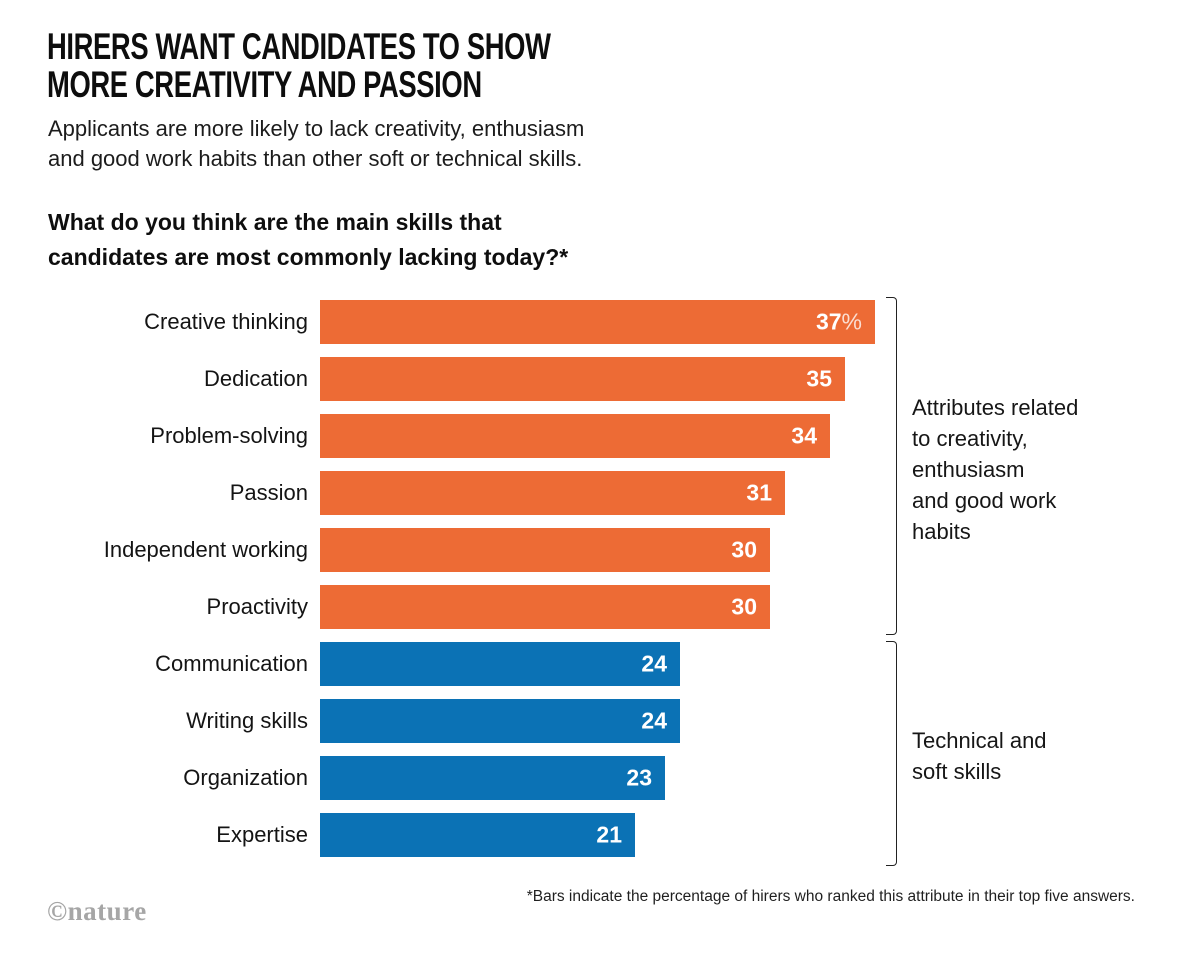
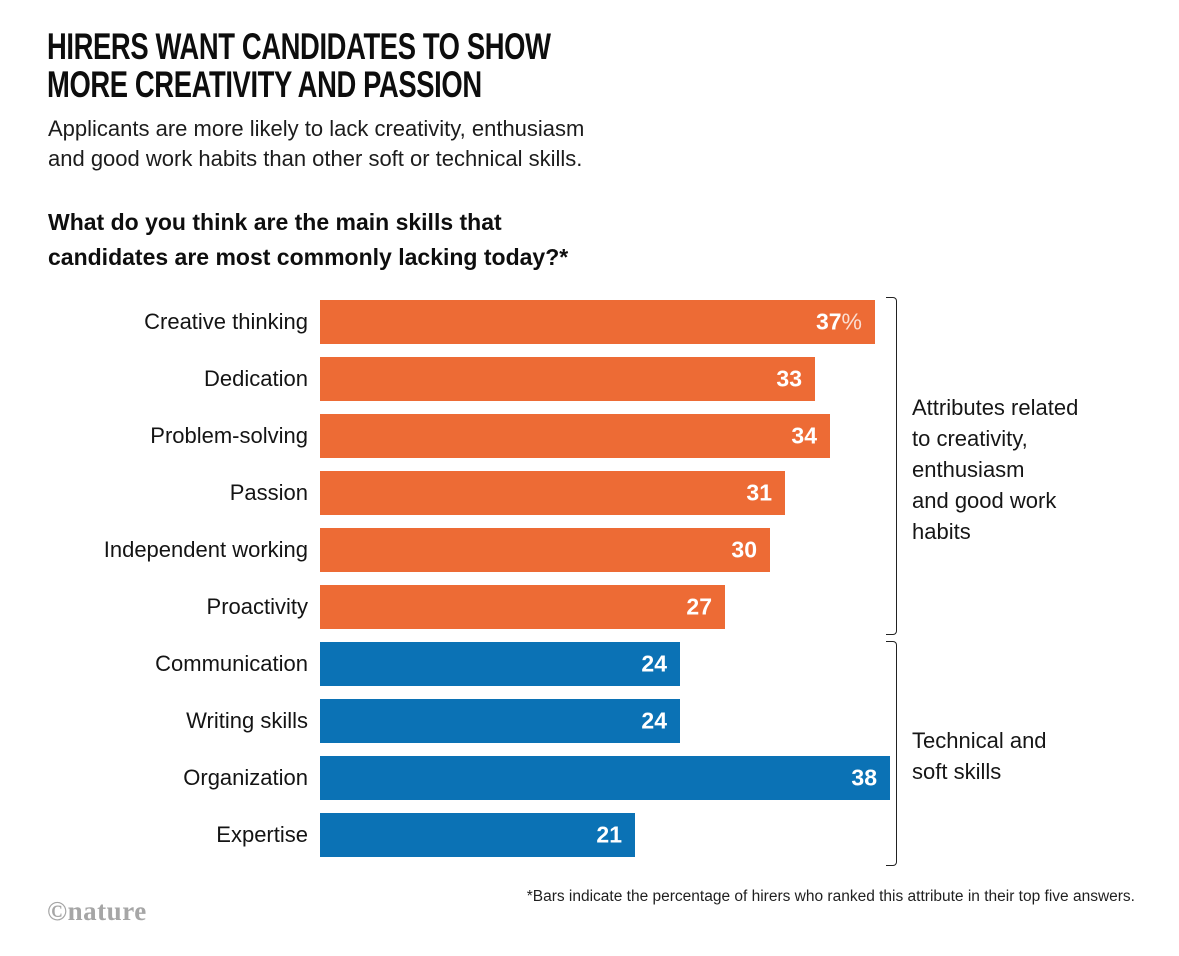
Dedication: 35 -> 33
Proactivity: 30 -> 27
Organization: 23 -> 38
